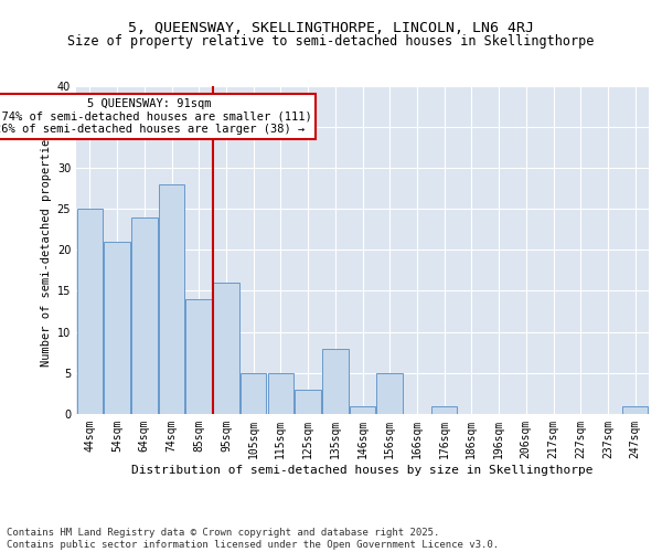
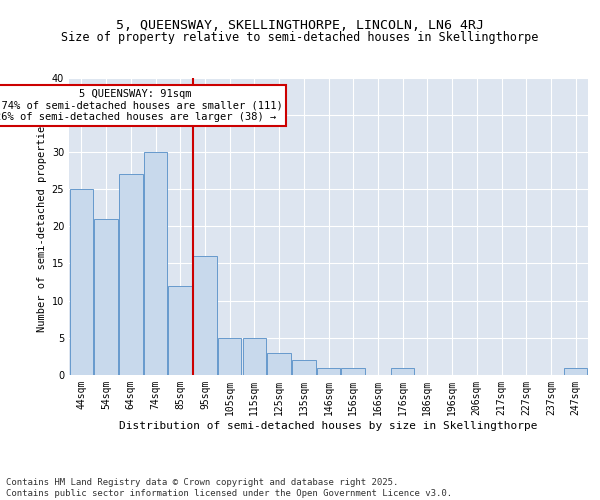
64sqm: 24 -> 27
74sqm: 28 -> 30
85sqm: 14 -> 12
135sqm: 8 -> 2
156sqm: 5 -> 1
